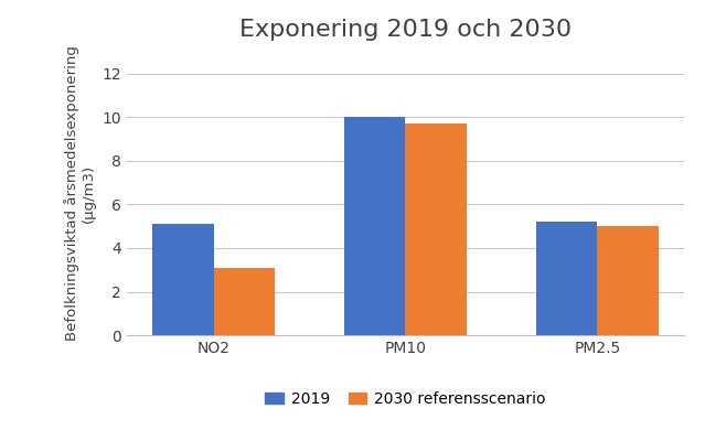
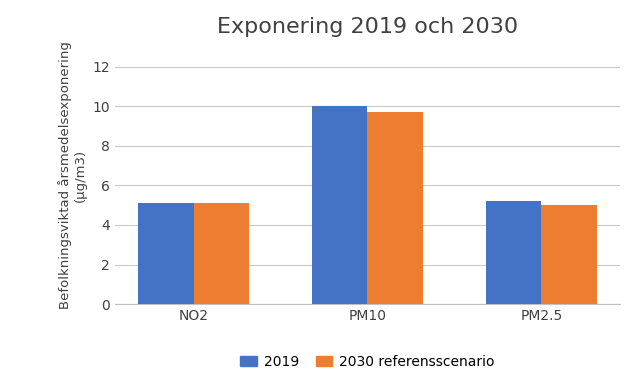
2030 referensscenario/NO2: 3.1 -> 5.1
